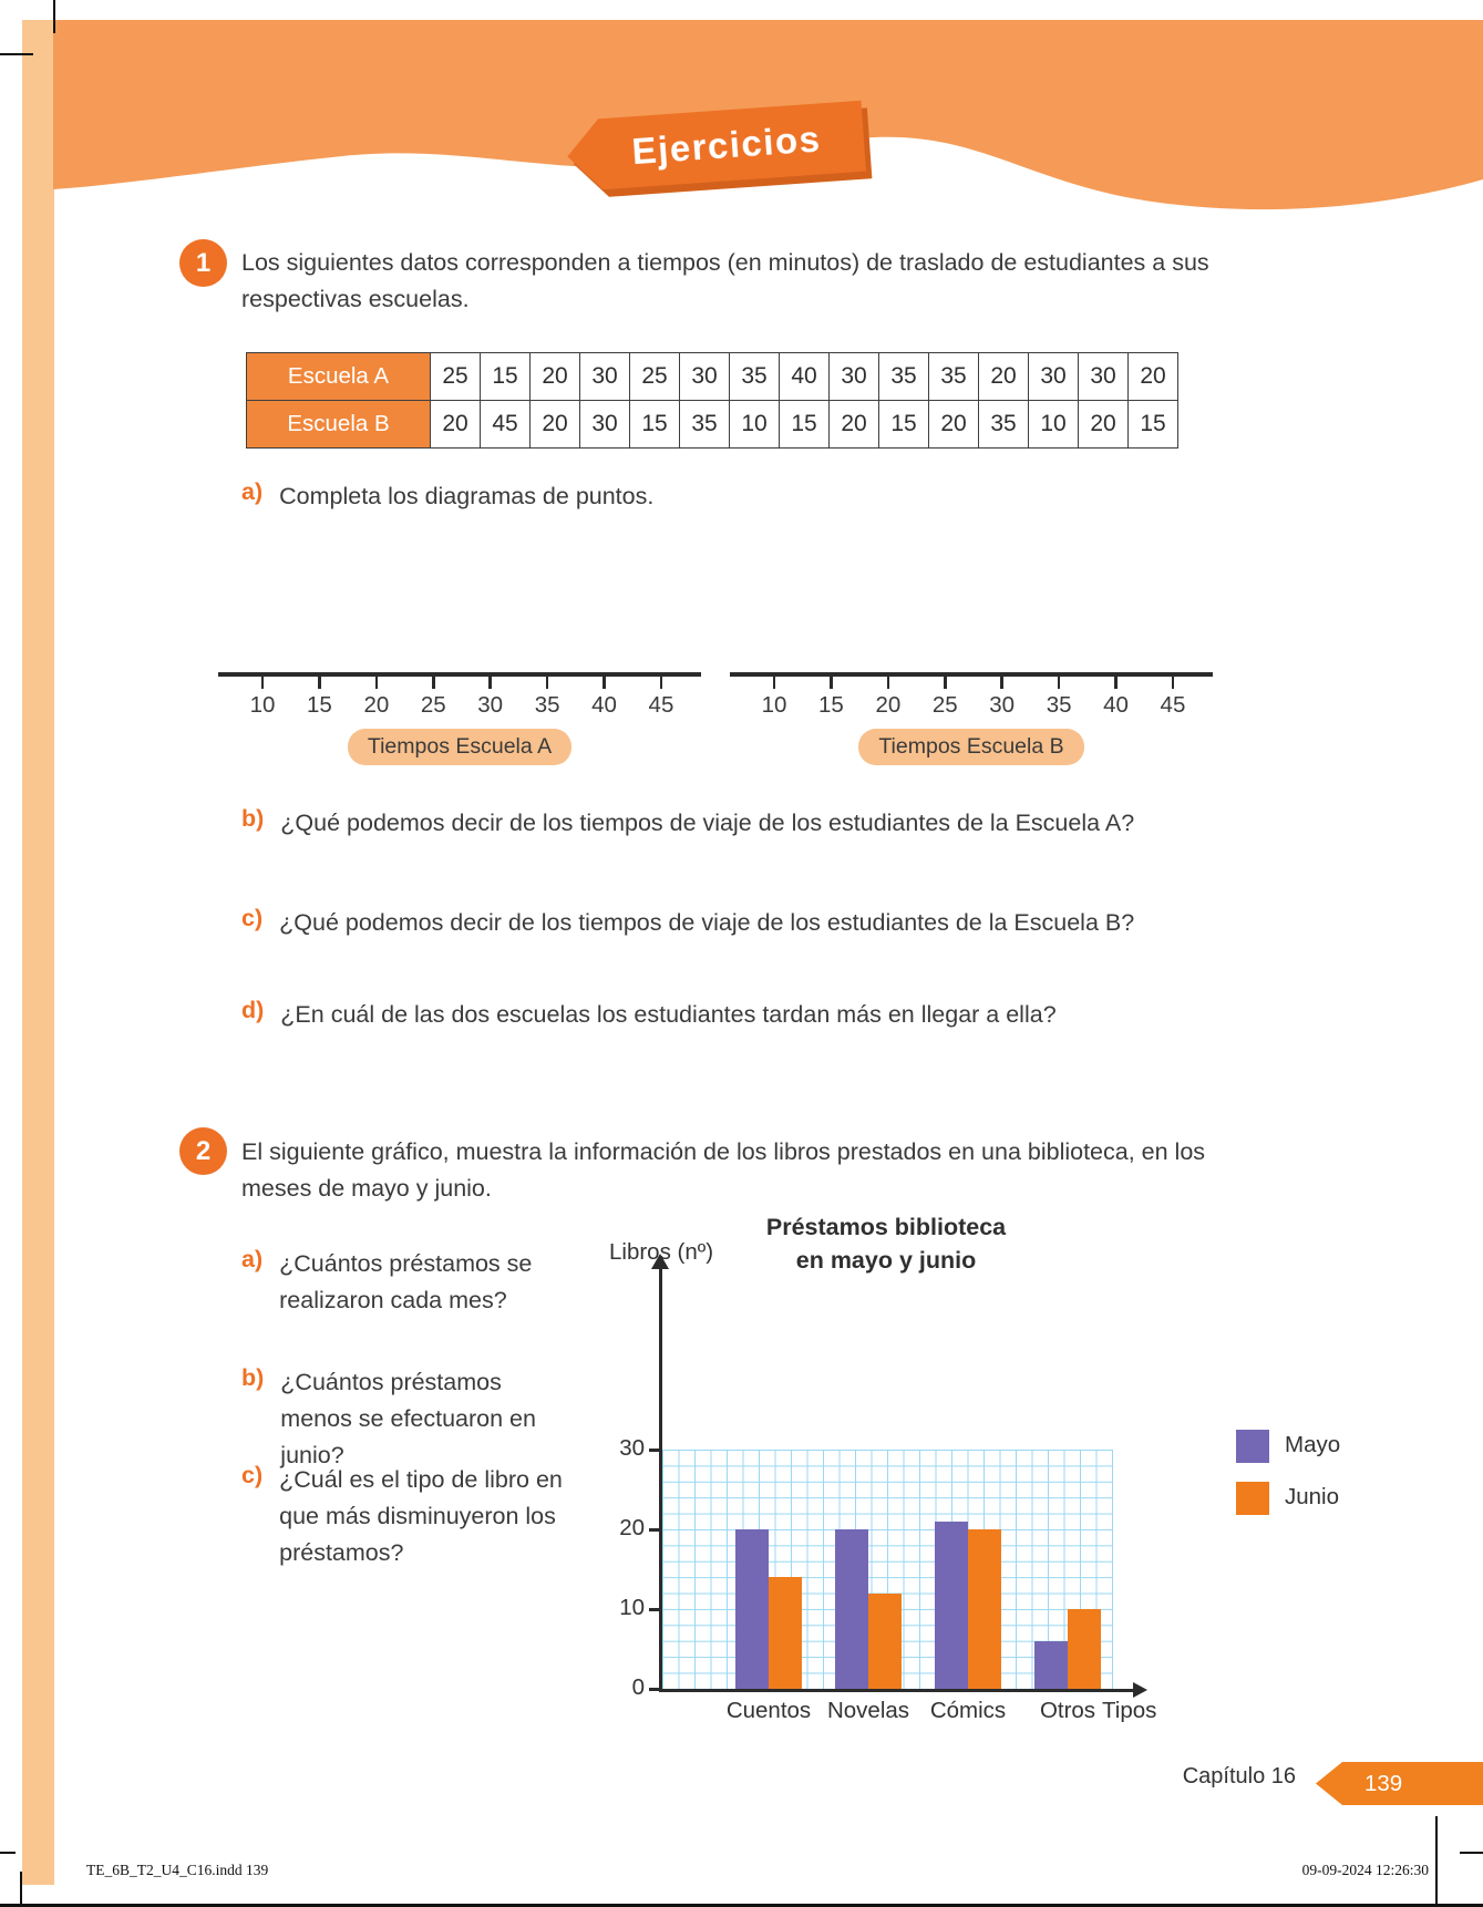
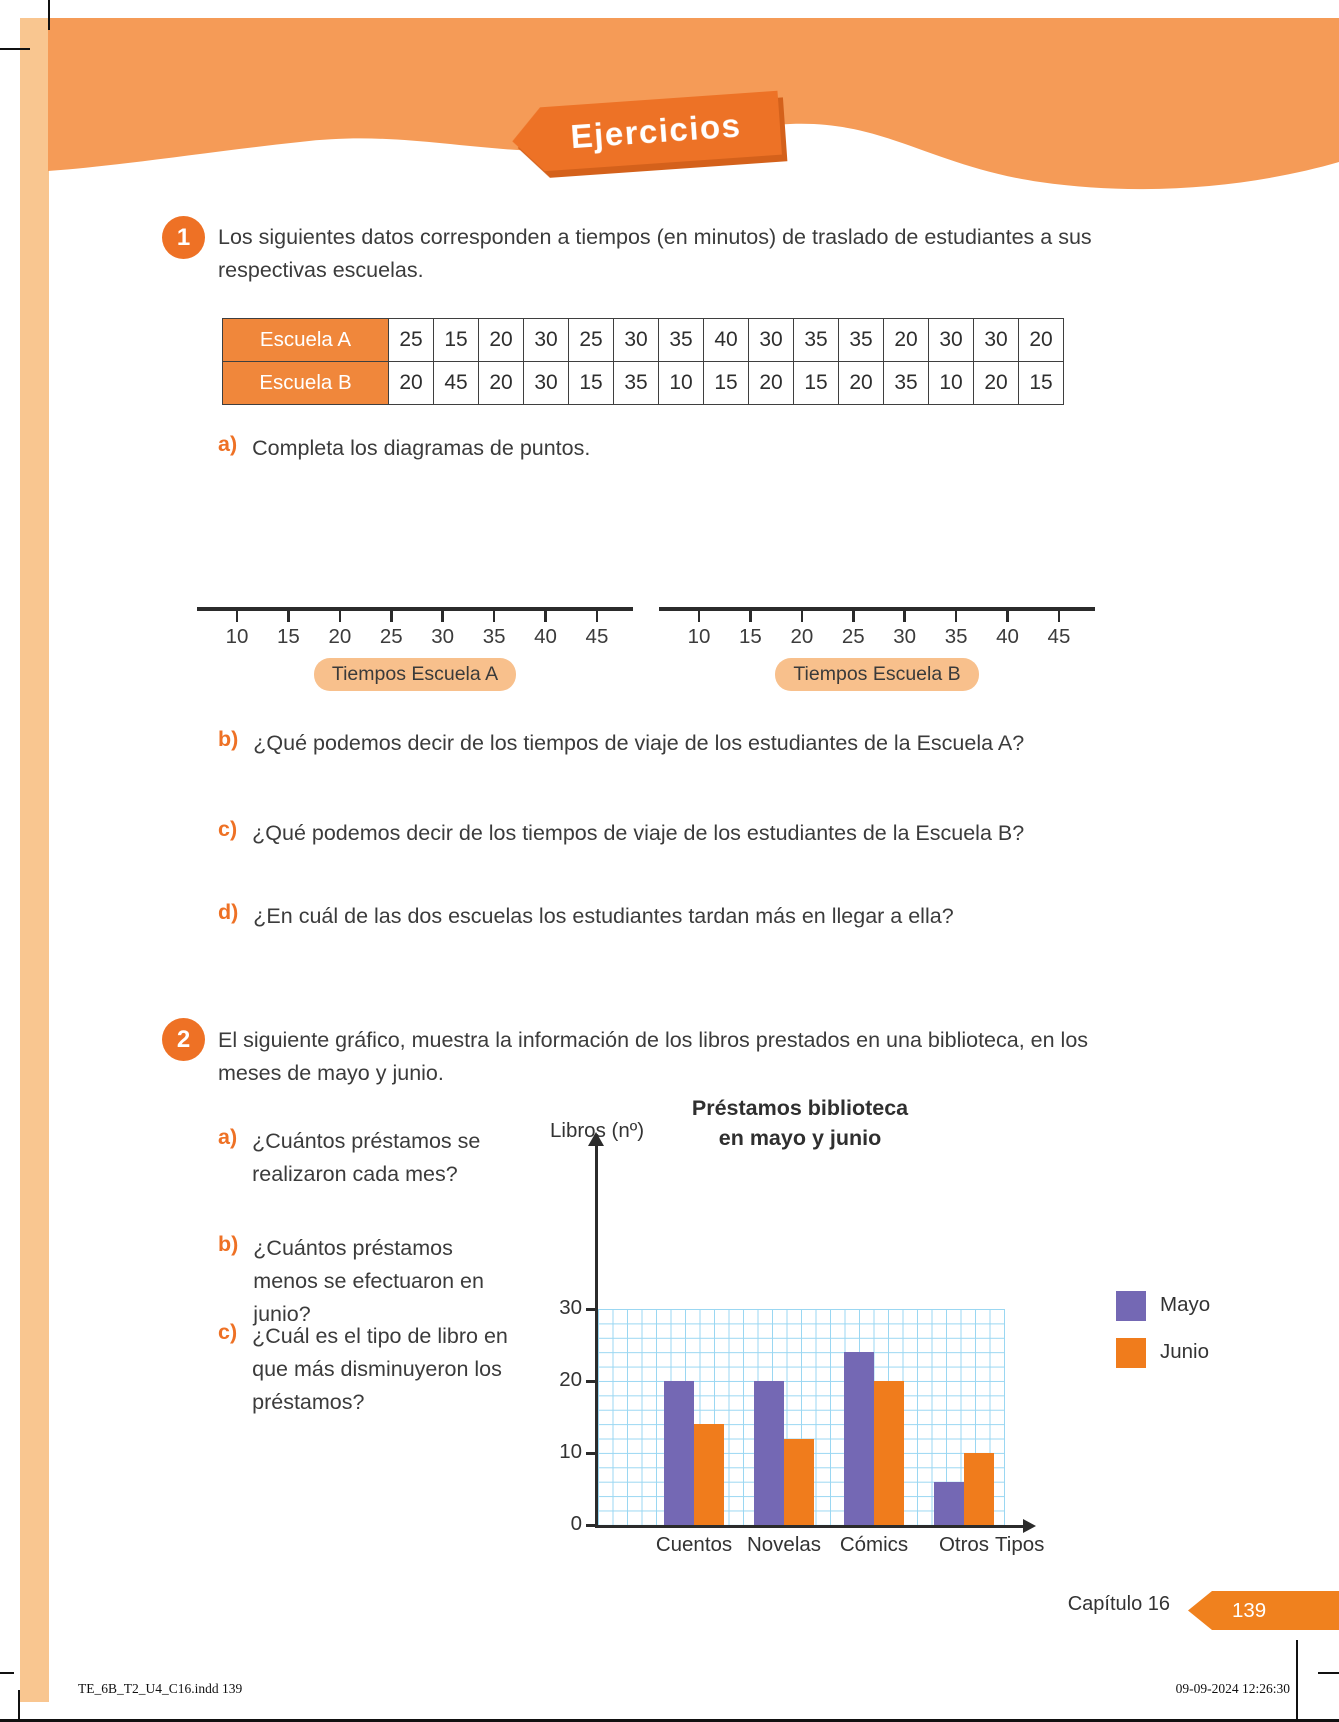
Mayo/Cómics: 21 -> 24
